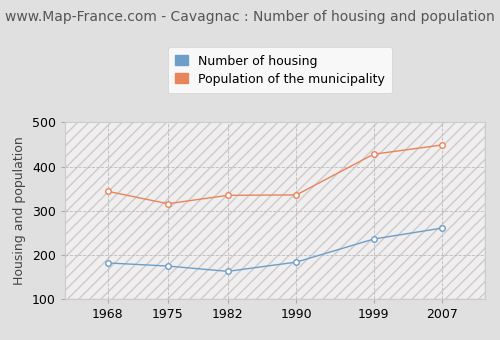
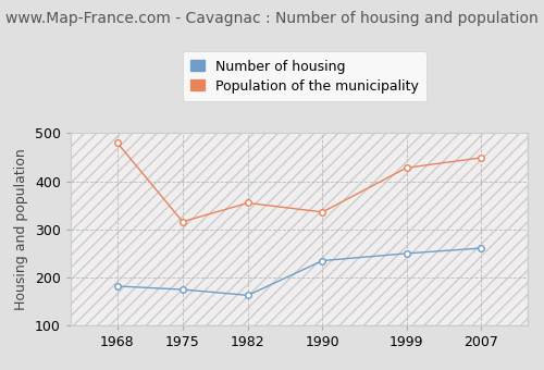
Population of the municipality/1968: 344 -> 480
Population of the municipality/1982: 335 -> 355
Number of housing/1990: 184 -> 235
Number of housing/1999: 236 -> 250
